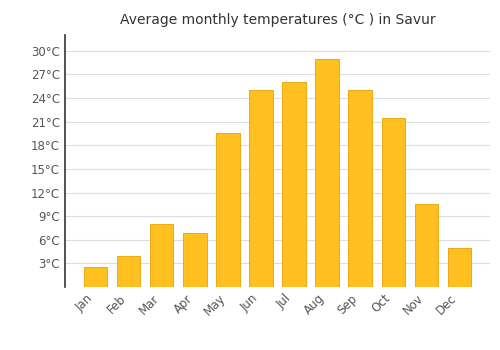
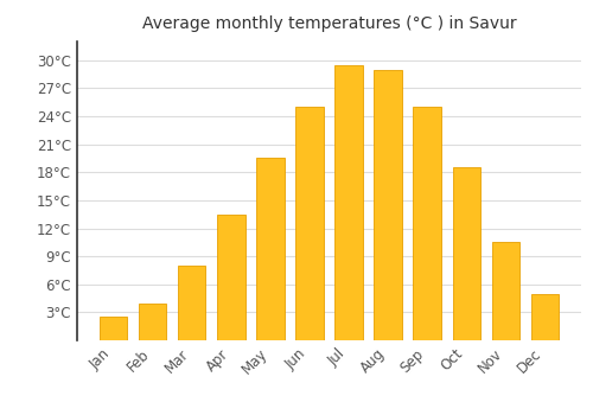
Apr: 6.8°C -> 13.5°C
Jul: 26.0°C -> 29.5°C
Oct: 21.4°C -> 18.5°C
